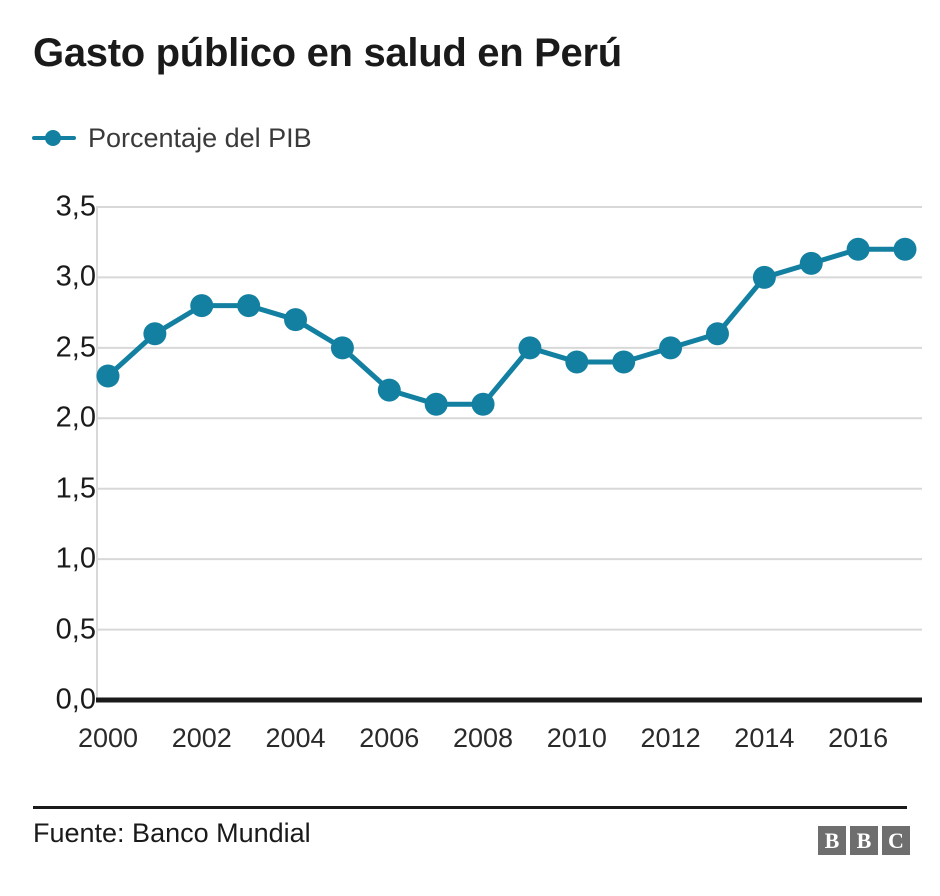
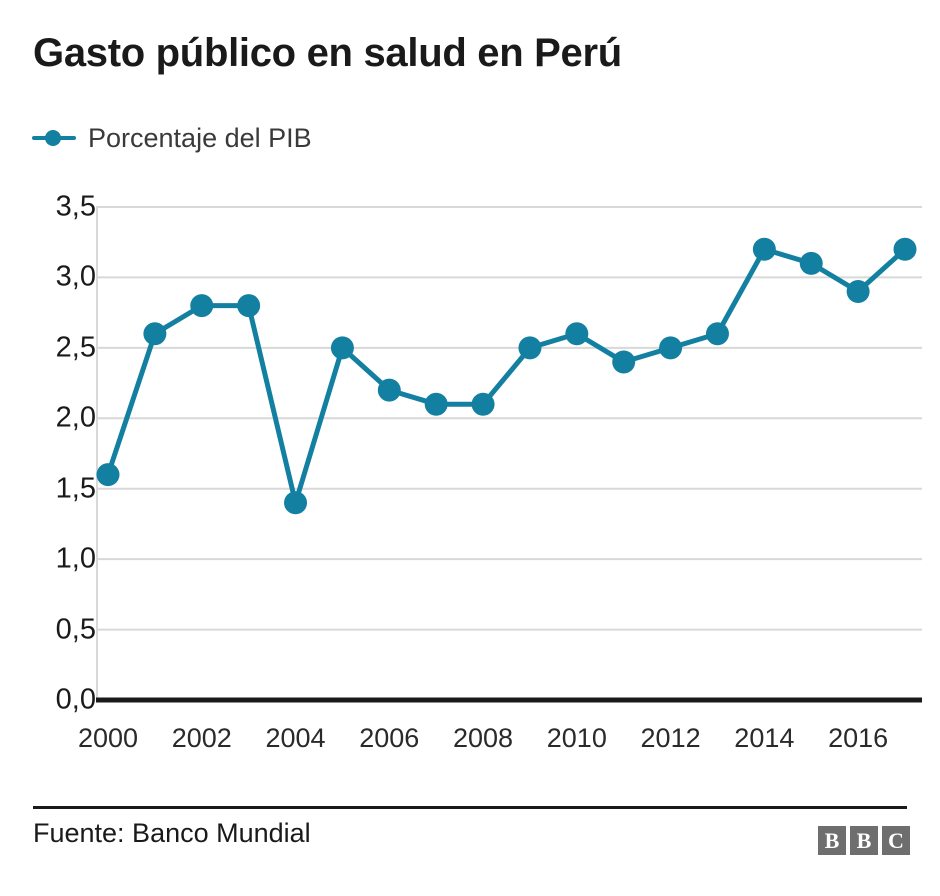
2000: 2,3 -> 1,6
2004: 2,7 -> 1,4
2010: 2,4 -> 2,6
2014: 3,0 -> 3,2
2016: 3,2 -> 2,9
